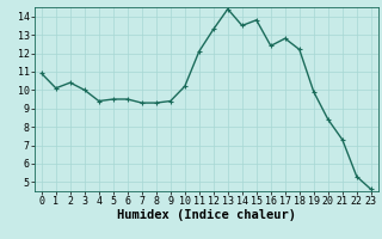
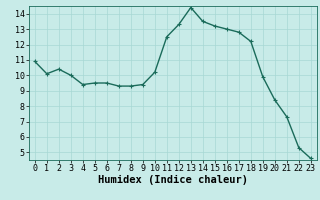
11: 12.1 -> 12.5
15: 13.8 -> 13.2
16: 12.4 -> 13.0
